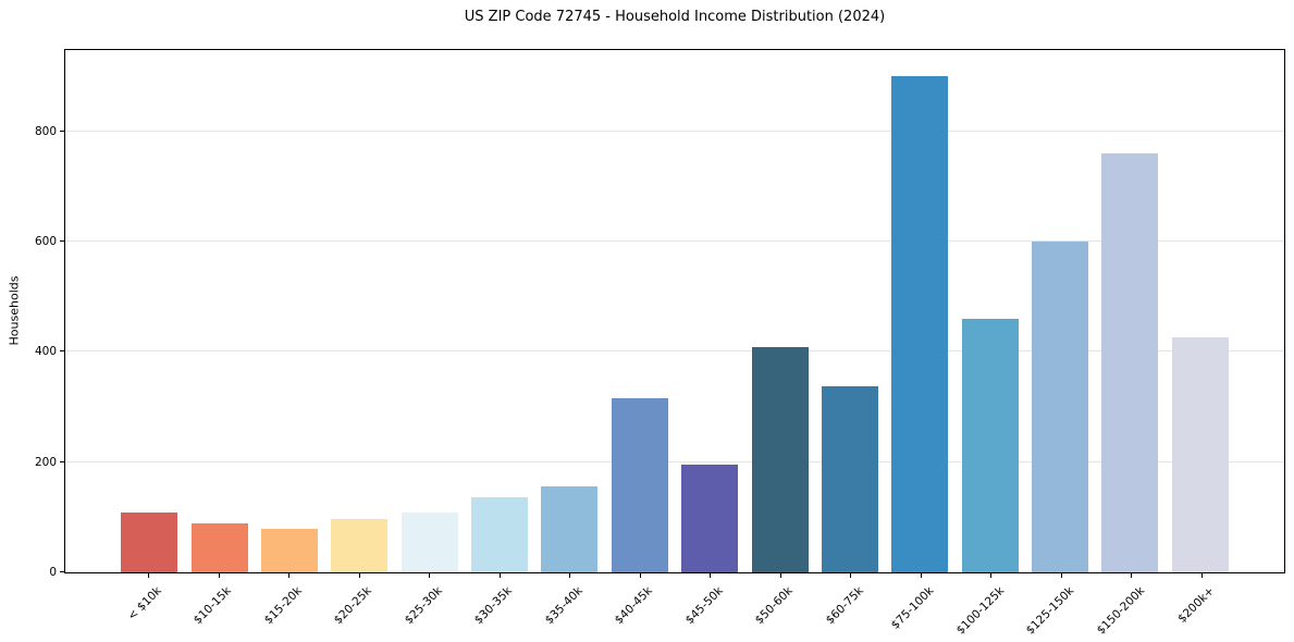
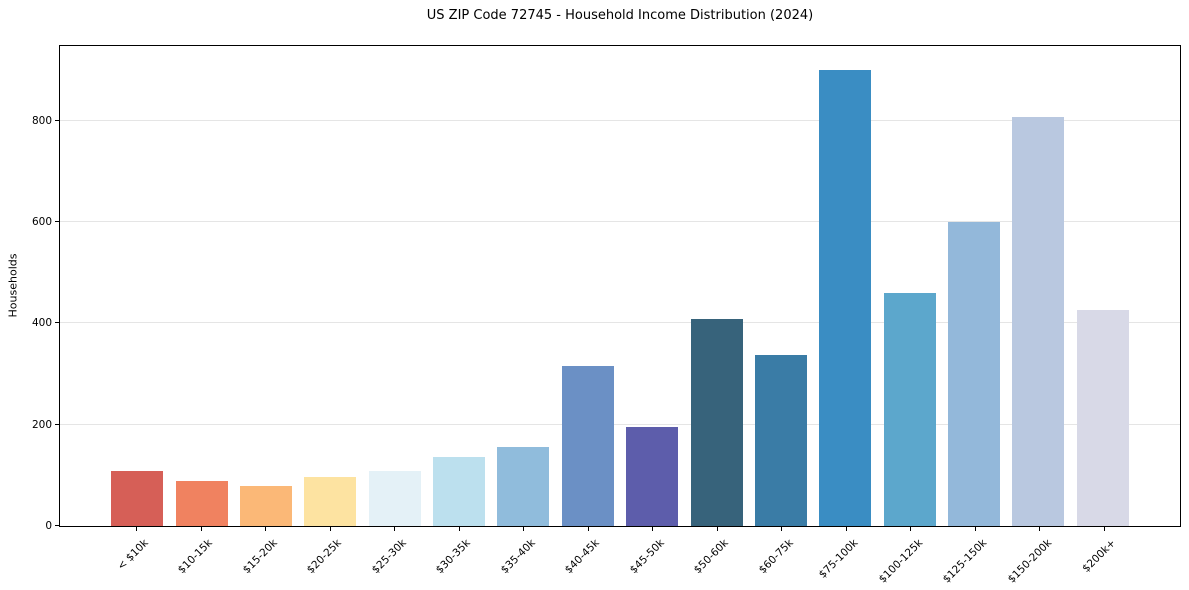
$150-200k: 760 -> 810
